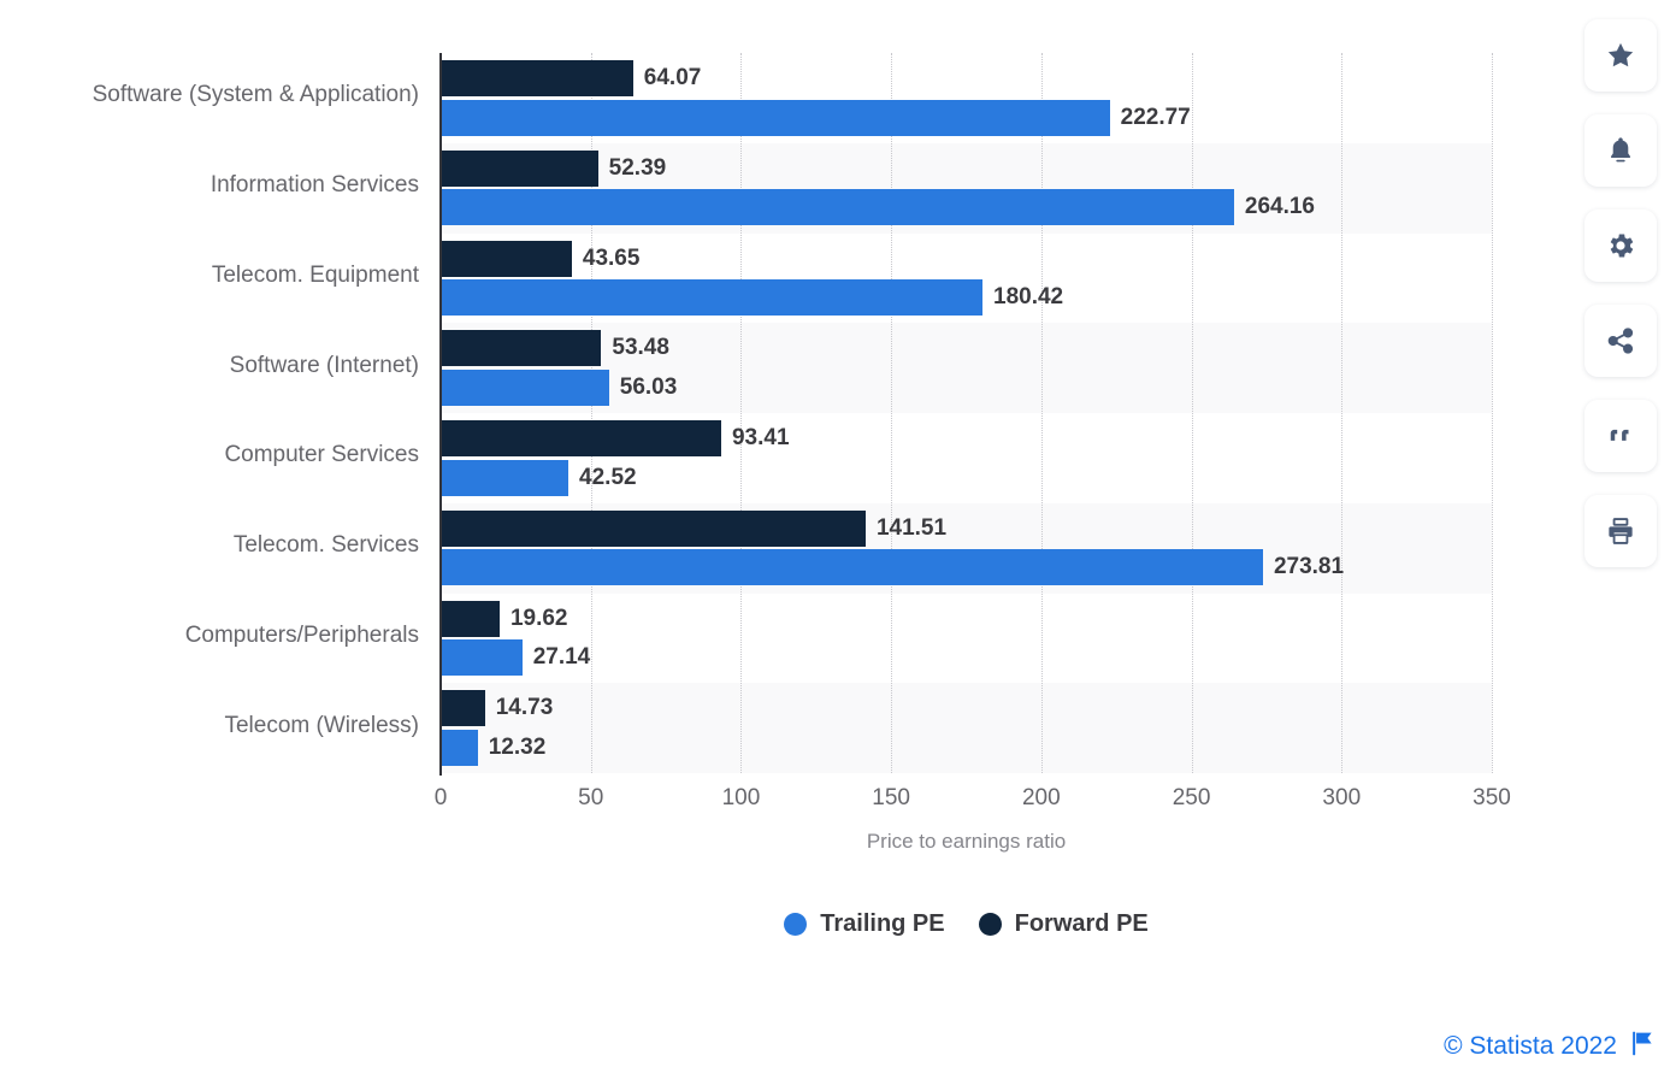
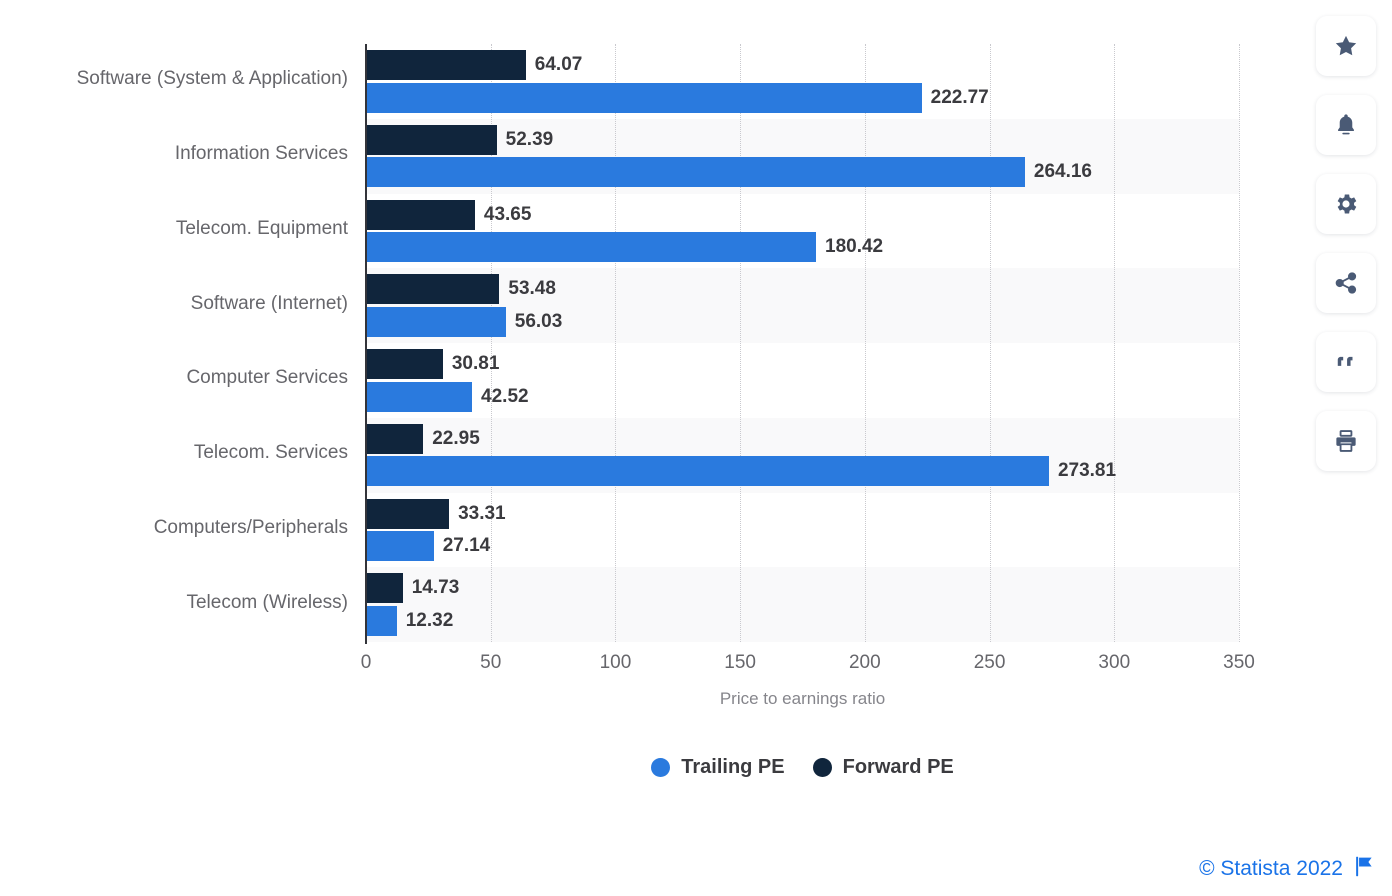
Forward PE/Computer Services: 93.41 -> 30.81
Forward PE/Telecom. Services: 141.51 -> 22.95
Forward PE/Computers/Peripherals: 19.62 -> 33.31
